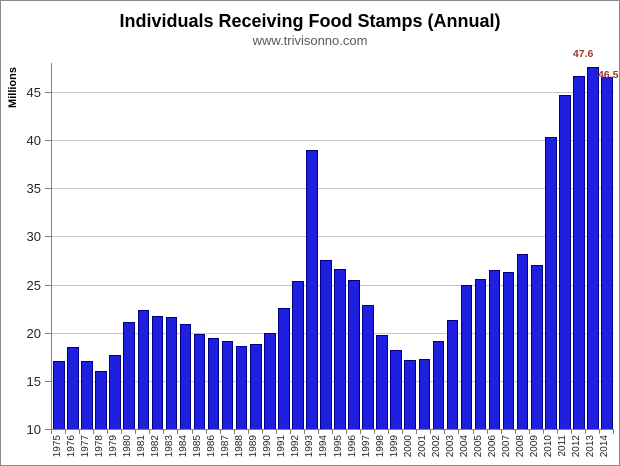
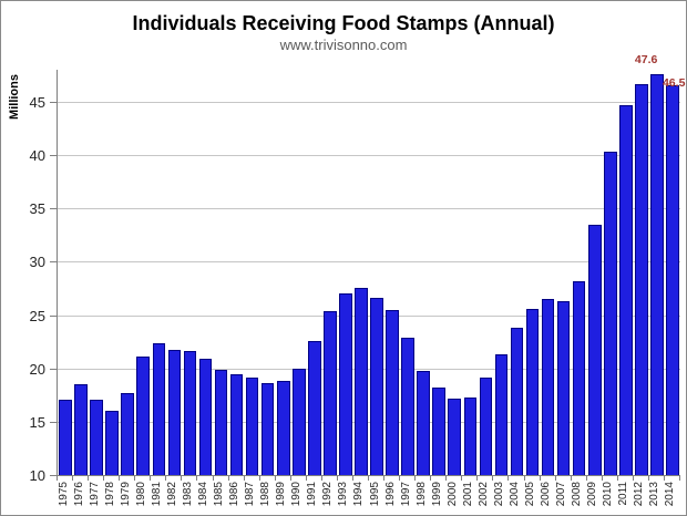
1993: 39 -> 27
2004: 25 -> 24
2009: 27 -> 34
